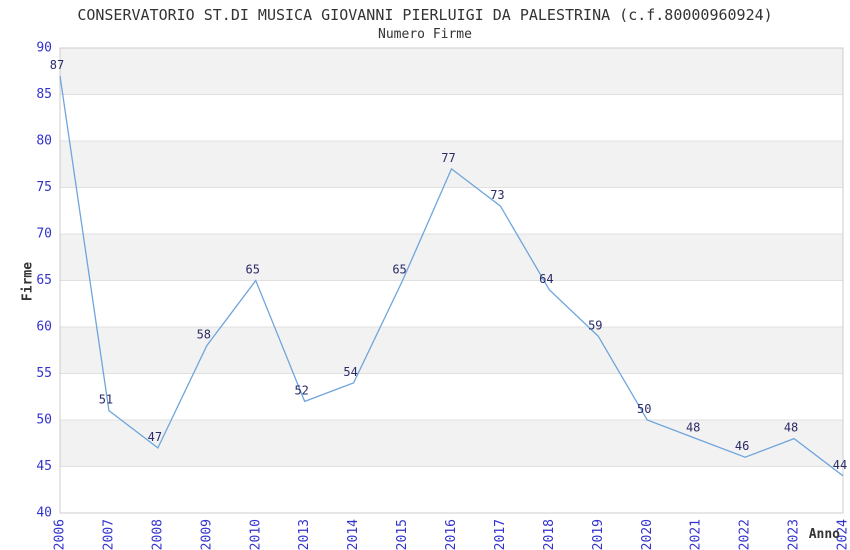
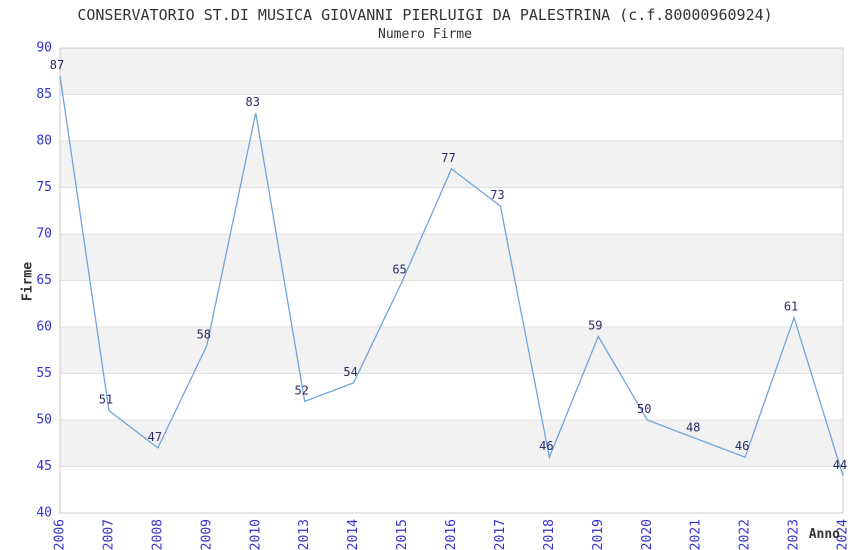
2010: 65 -> 83
2018: 64 -> 46
2023: 48 -> 61
